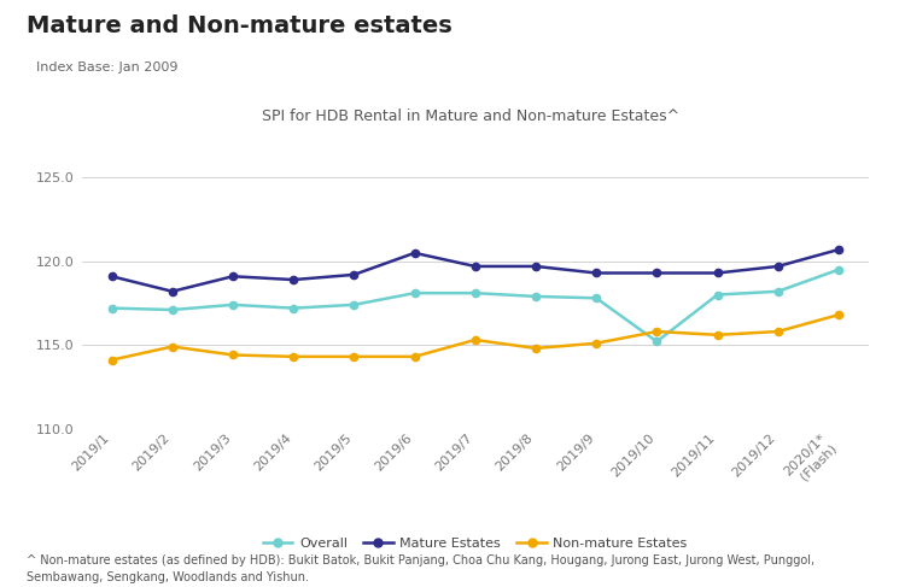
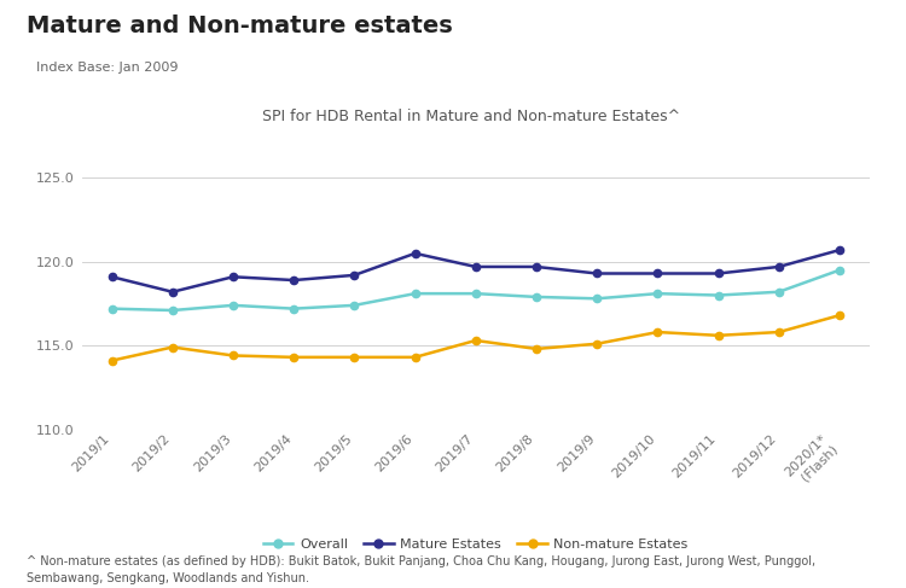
Overall/2019/10: 115.2 -> 118.1
